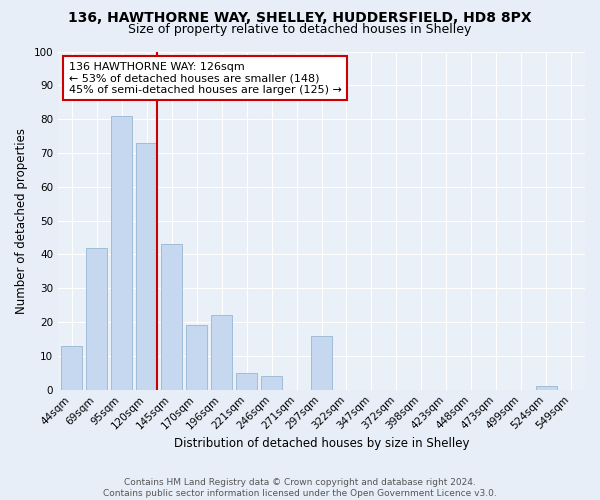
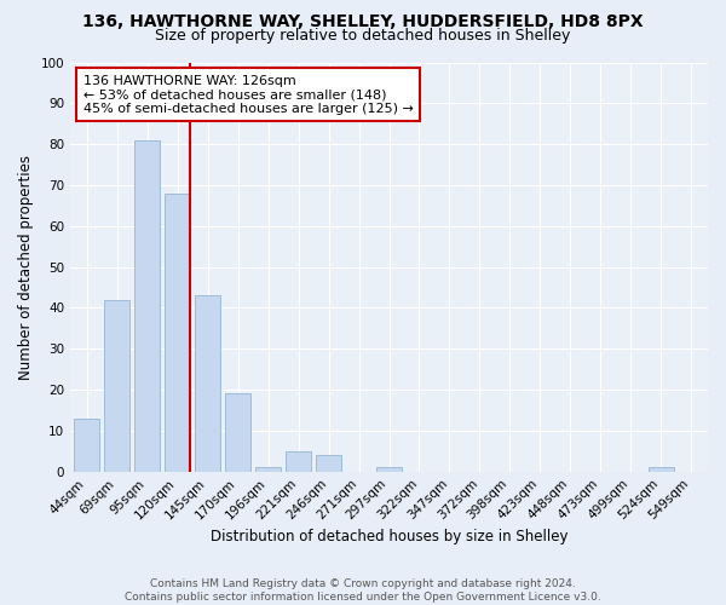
120sqm: 73 -> 68
196sqm: 22 -> 1
297sqm: 16 -> 1
